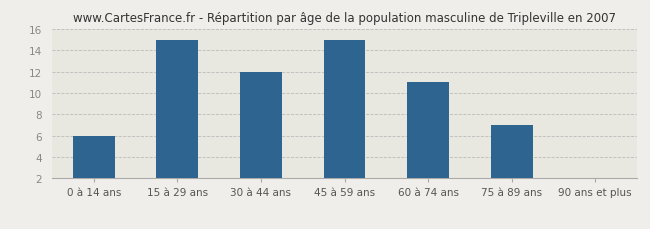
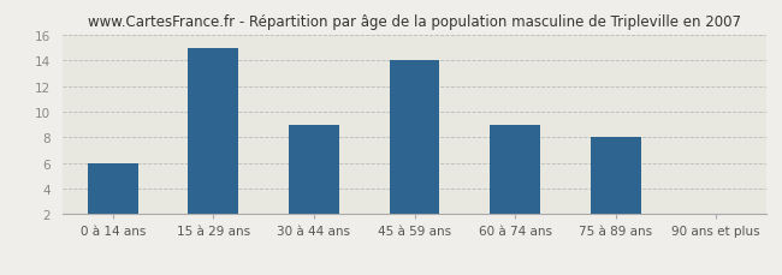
30 à 44 ans: 12 -> 9
45 à 59 ans: 15 -> 14
60 à 74 ans: 11 -> 9
75 à 89 ans: 7 -> 8
